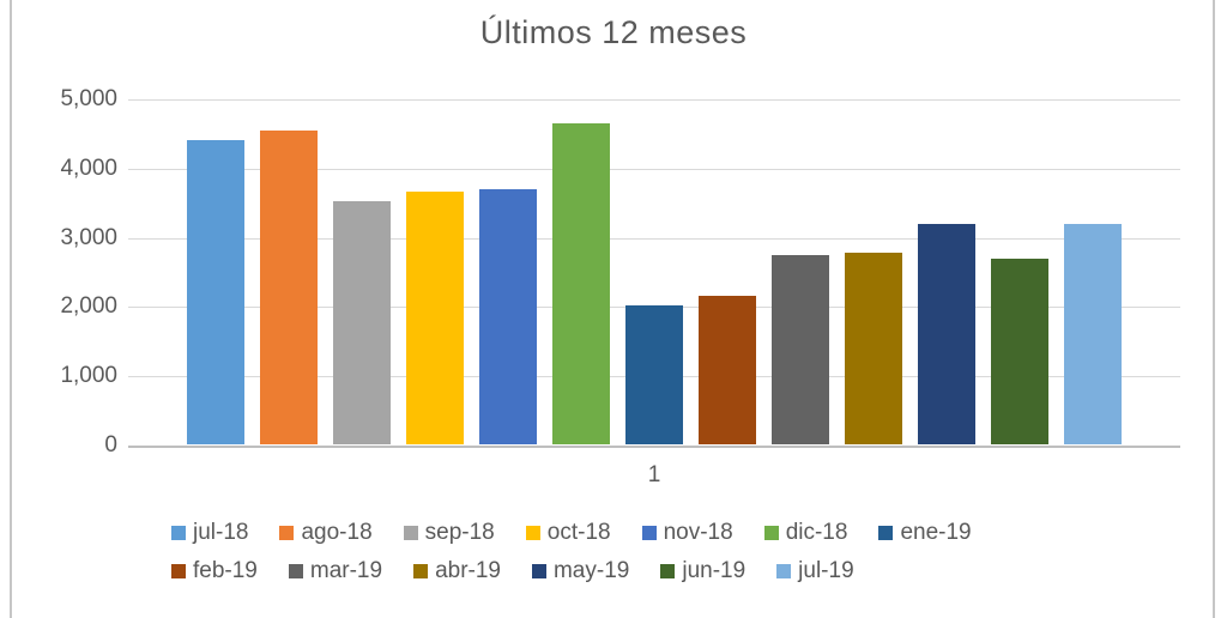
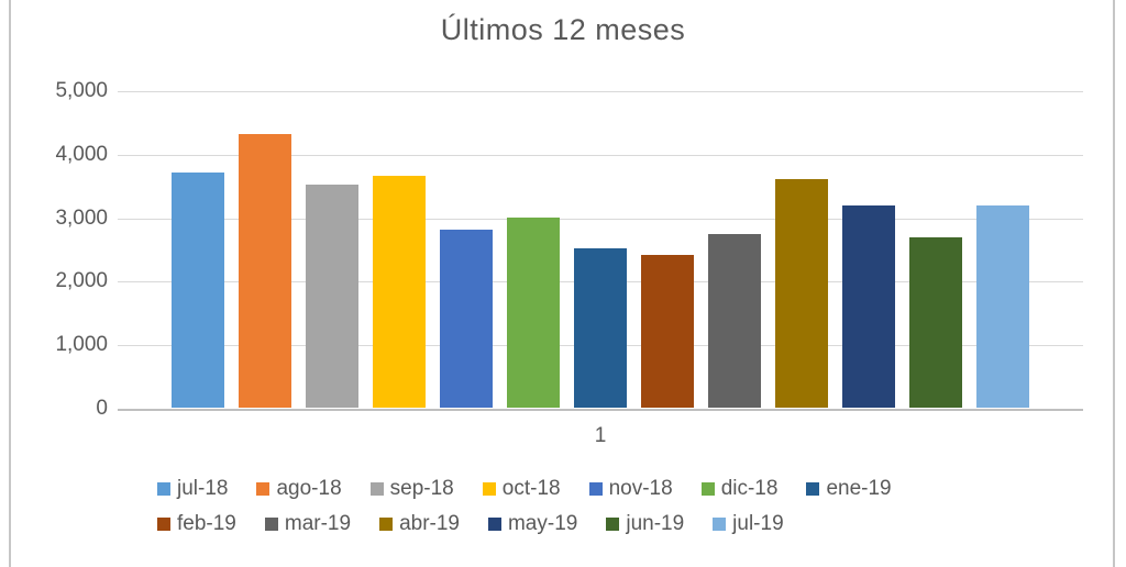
jul-18: 4400 -> 3700
ago-18: 4500 -> 4300
nov-18: 3700 -> 2800
dic-18: 4600 -> 3000
ene-19: 2000 -> 2500
feb-19: 2100 -> 2400
abr-19: 2800 -> 3600
